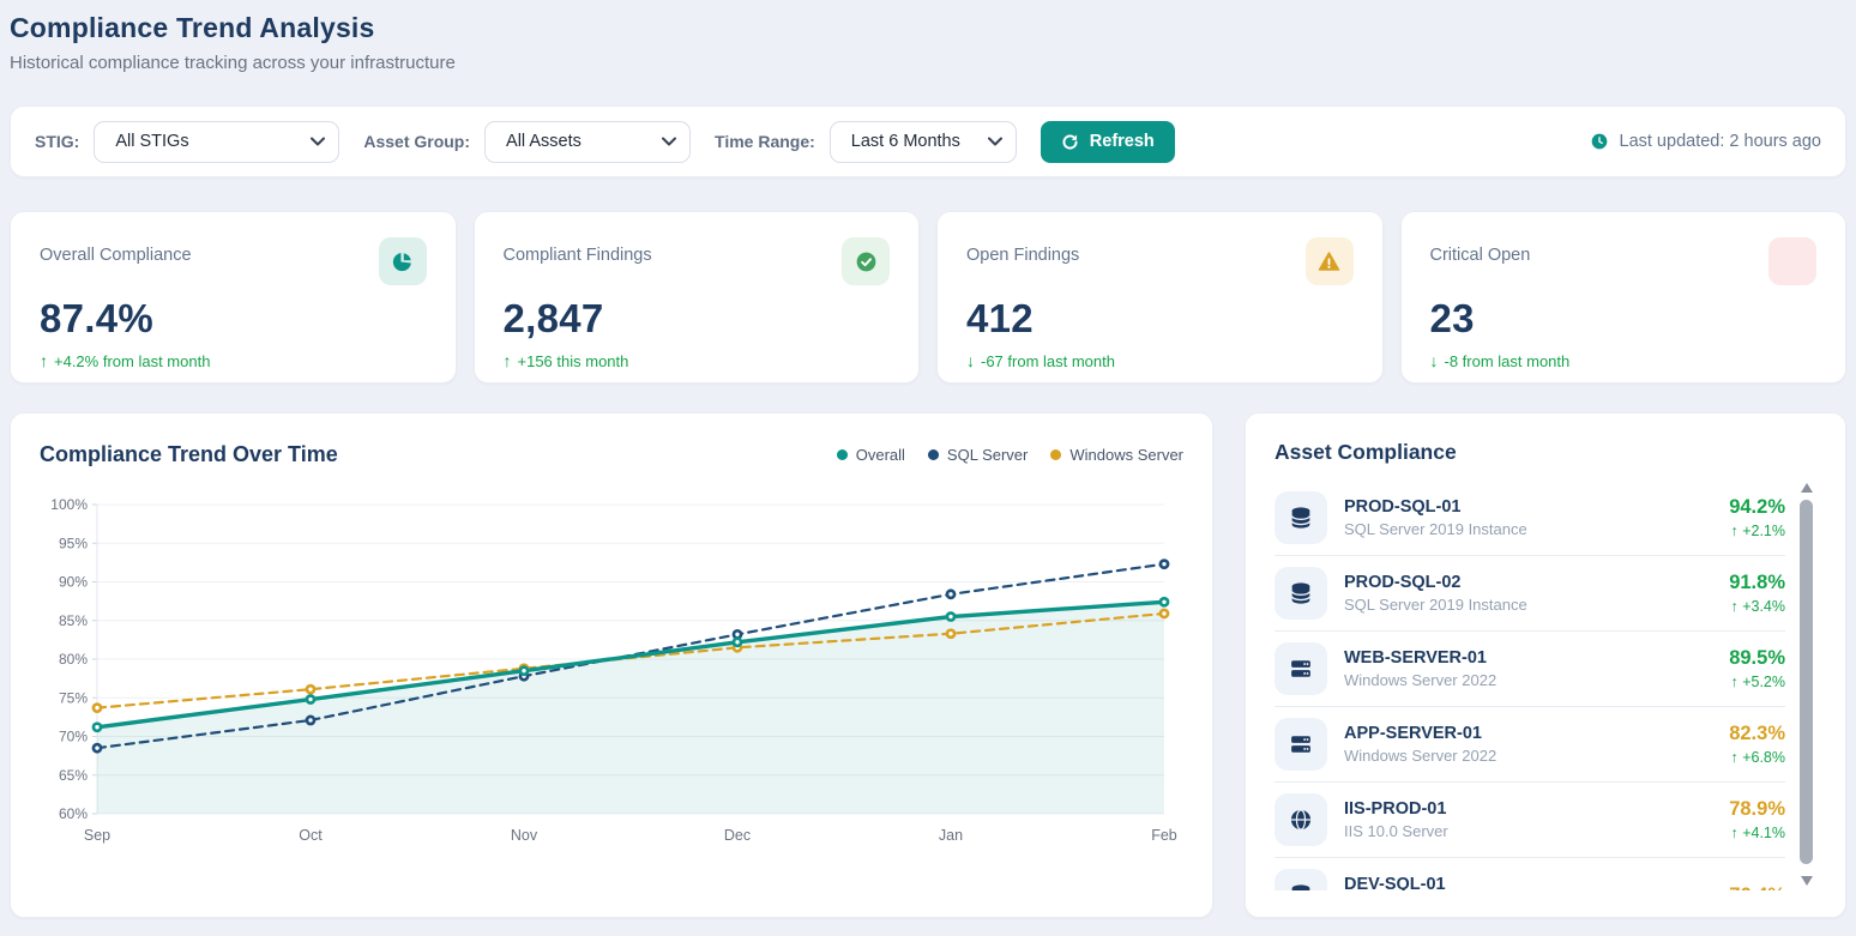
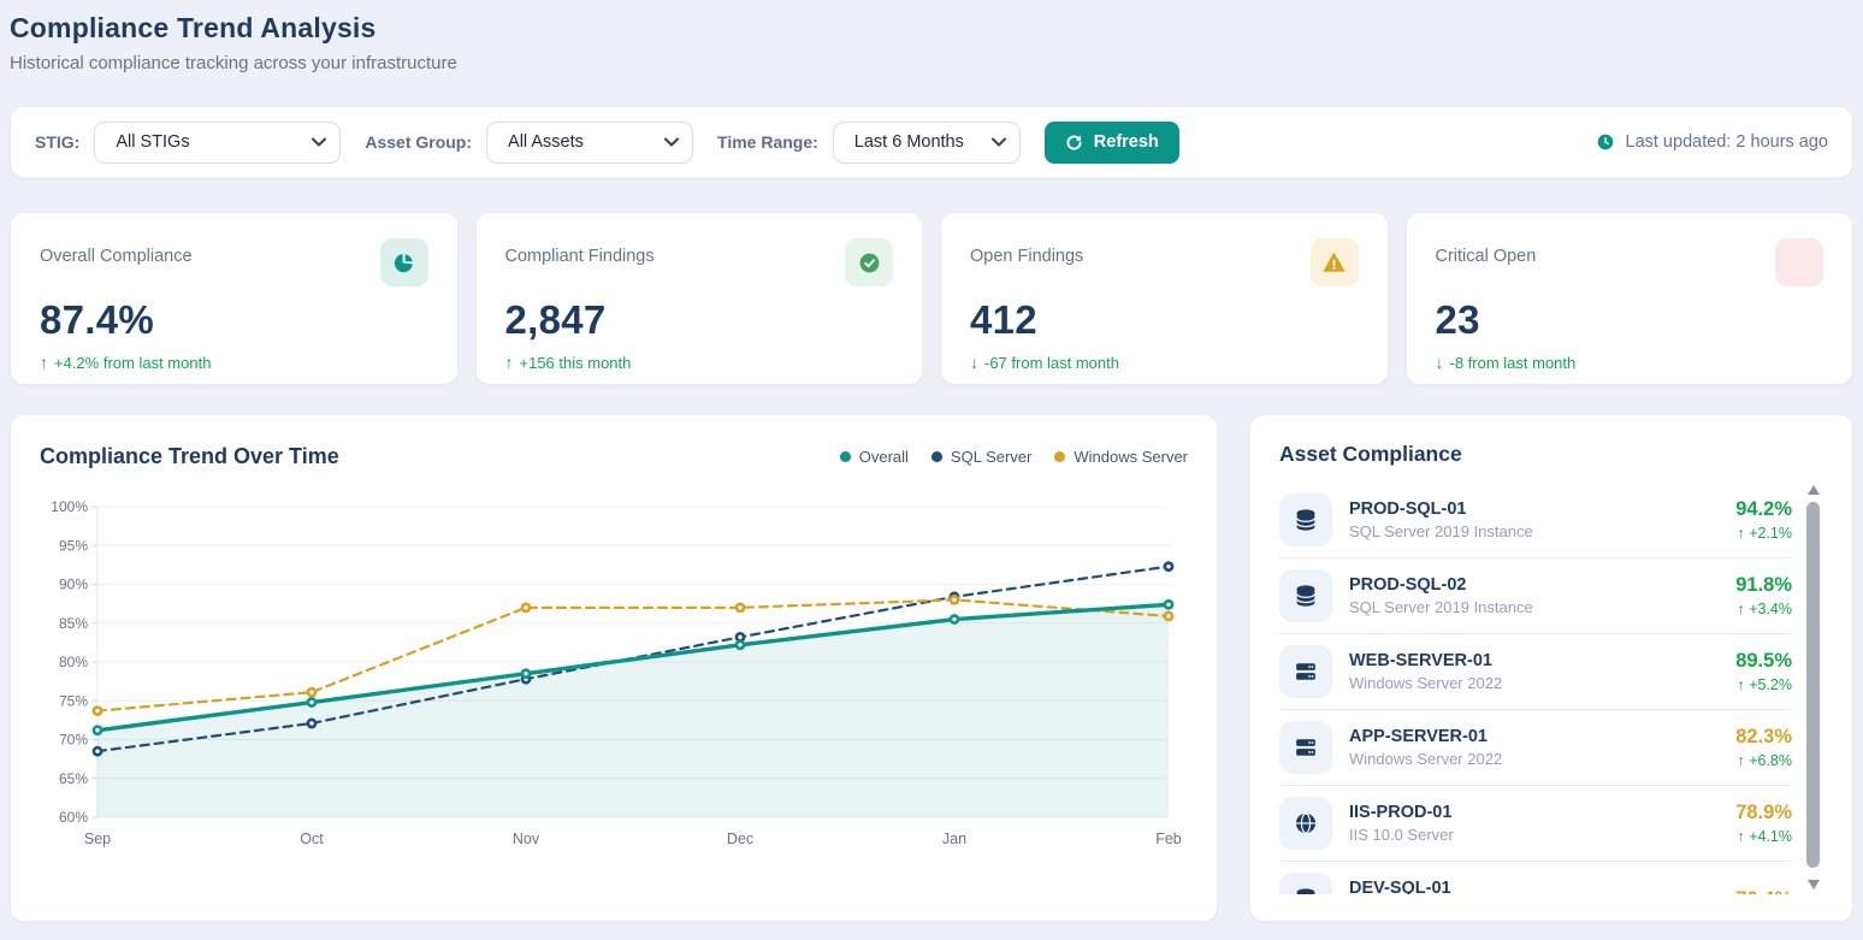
Windows Server/Nov: 79% -> 87%
Windows Server/Dec: 82% -> 87%
Windows Server/Jan: 83% -> 88%
